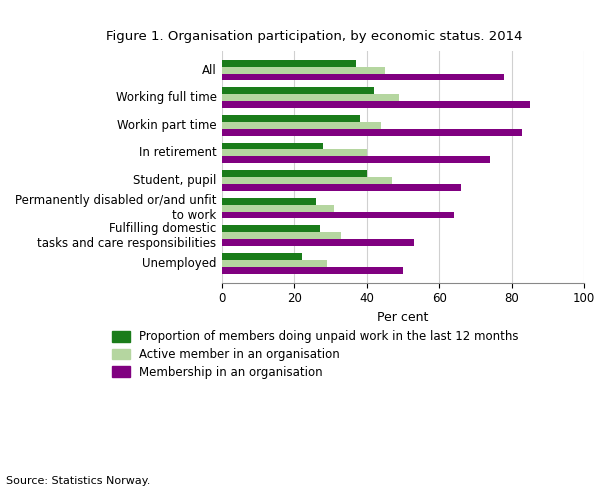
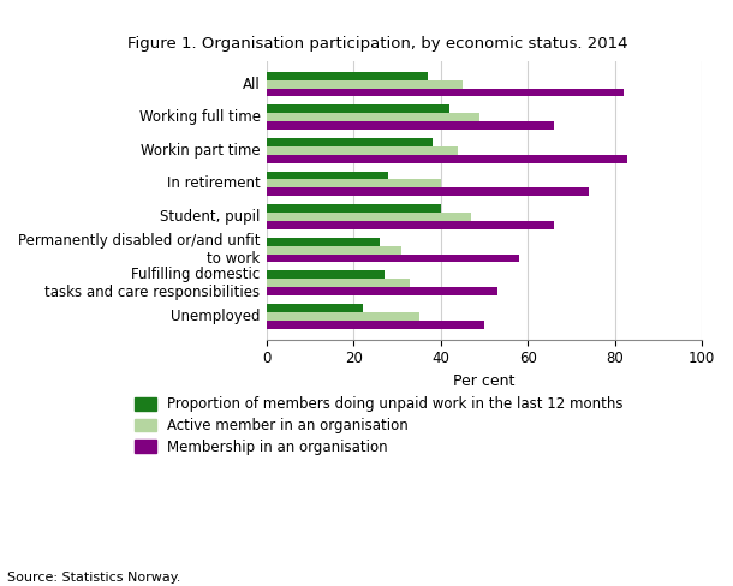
Membership in an organisation/All: 78 -> 82
Membership in an organisation/Working full time: 85 -> 66
Membership in an organisation/Permanently disabled or/and unfit to work: 64 -> 58
Active member in an organisation/Unemployed: 29 -> 35
